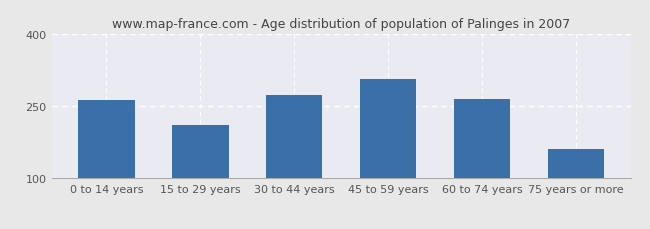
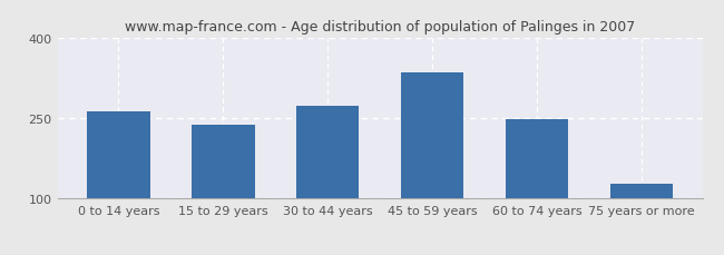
15 to 29 years: 210 -> 237
45 to 59 years: 305 -> 335
60 to 74 years: 265 -> 248
75 years or more: 160 -> 128
